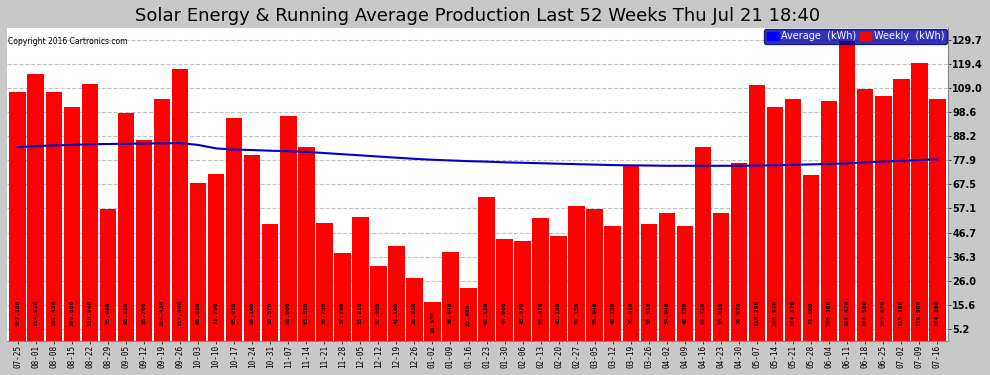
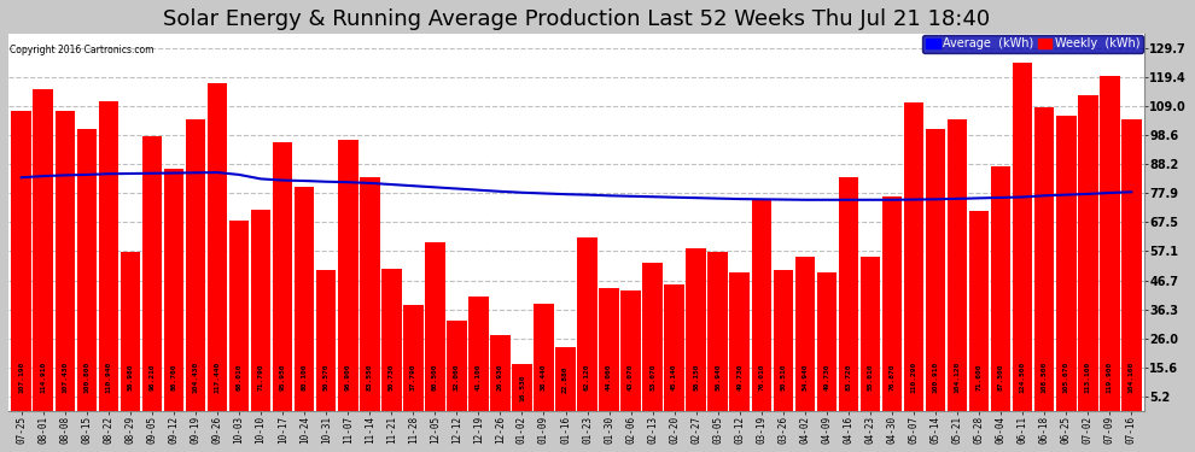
Weekly (kWh)/12-05: 53.2 -> 60.5
Weekly (kWh)/06-04: 103.4 -> 87.5
Weekly (kWh)/06-11: 129.5 -> 124.5
